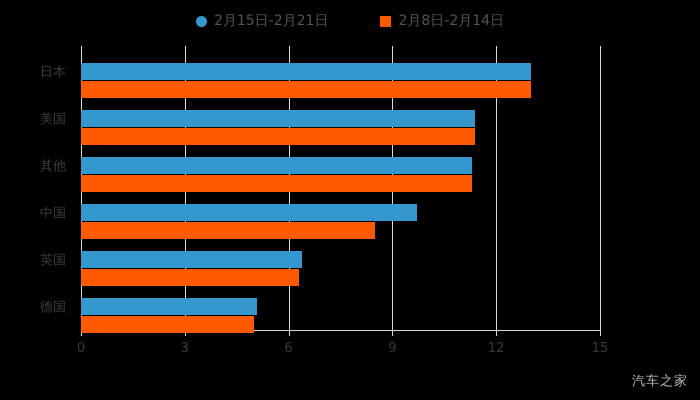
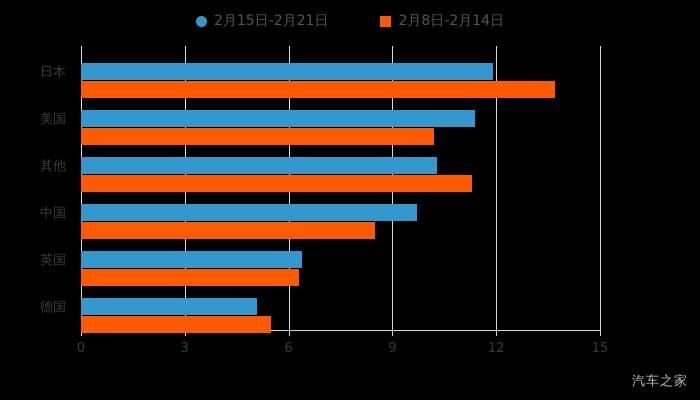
2月15日-2月21日/日本: 13.0 -> 11.9
2月8日-2月14日/日本: 13.0 -> 13.7
2月8日-2月14日/美国: 11.4 -> 10.2
2月15日-2月21日/其他: 11.3 -> 10.3
2月8日-2月14日/德国: 5.0 -> 5.5
